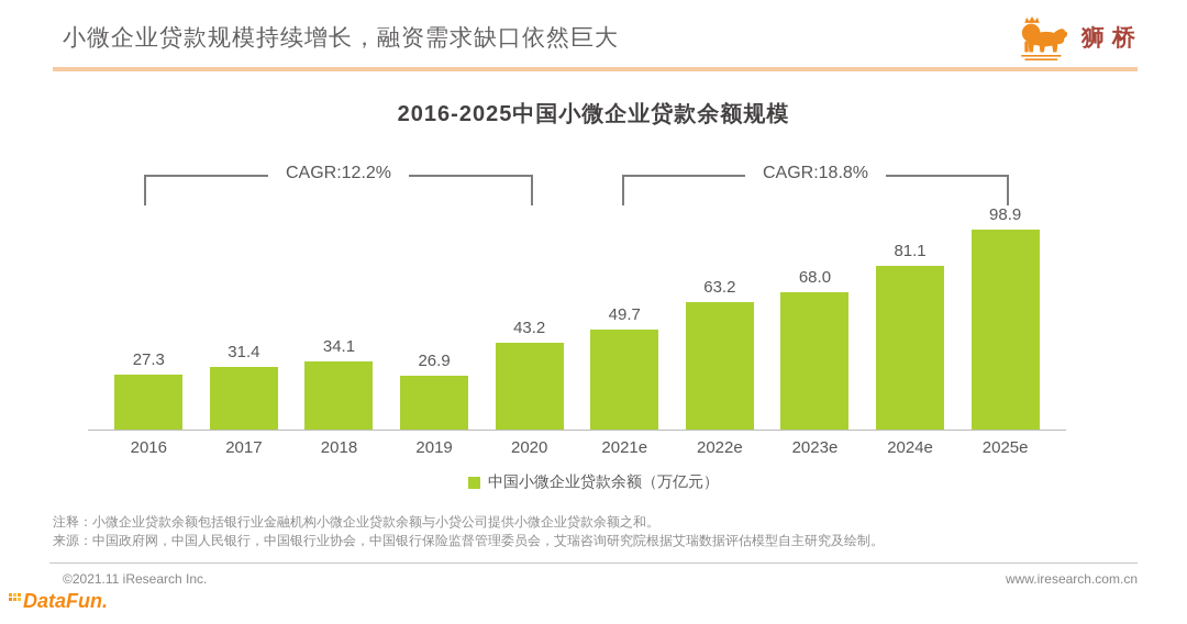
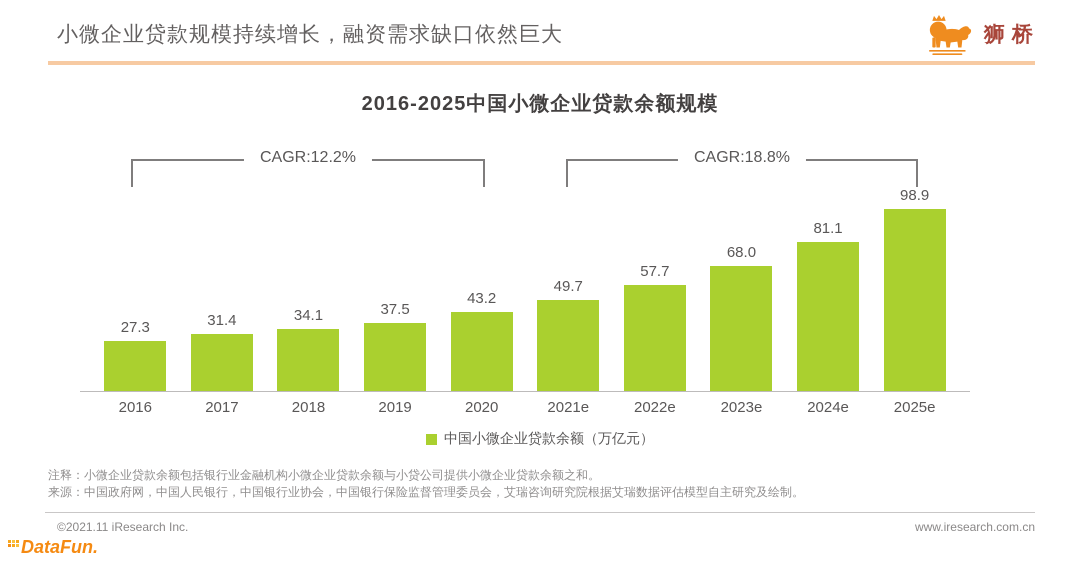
2019: 26.9 -> 37.5
2022e: 63.2 -> 57.7
